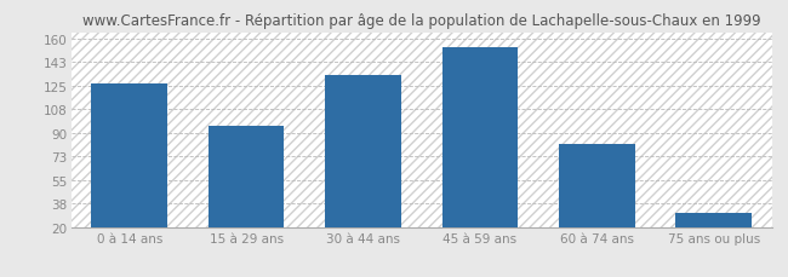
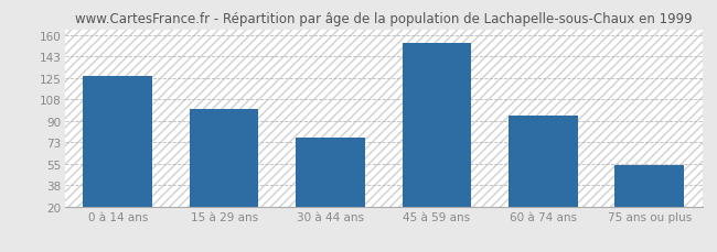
15 à 29 ans: 95 -> 100
30 à 44 ans: 133 -> 76
60 à 74 ans: 82 -> 94
75 ans ou plus: 30 -> 54
